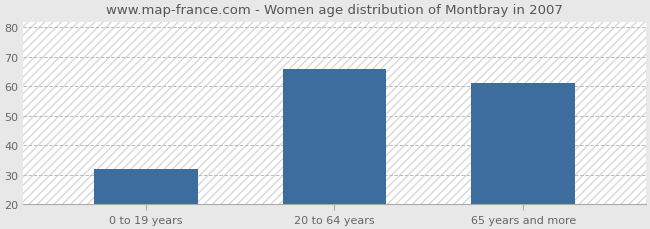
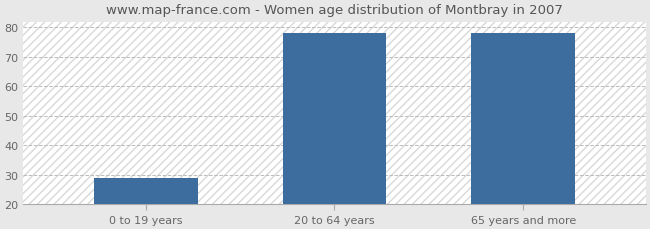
0 to 19 years: 32 -> 29
20 to 64 years: 66 -> 78
65 years and more: 61 -> 78
